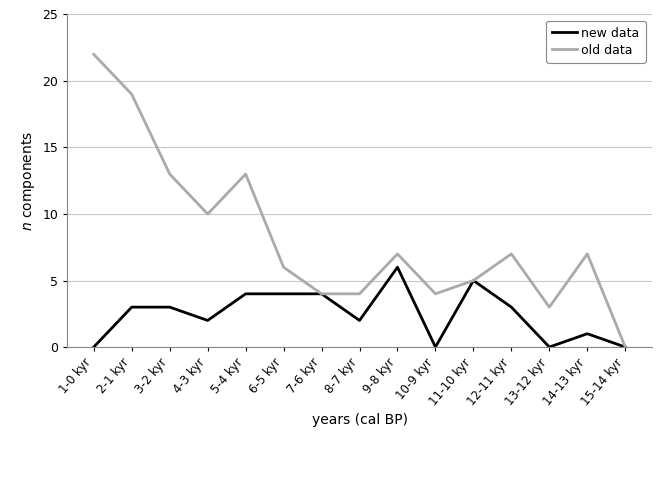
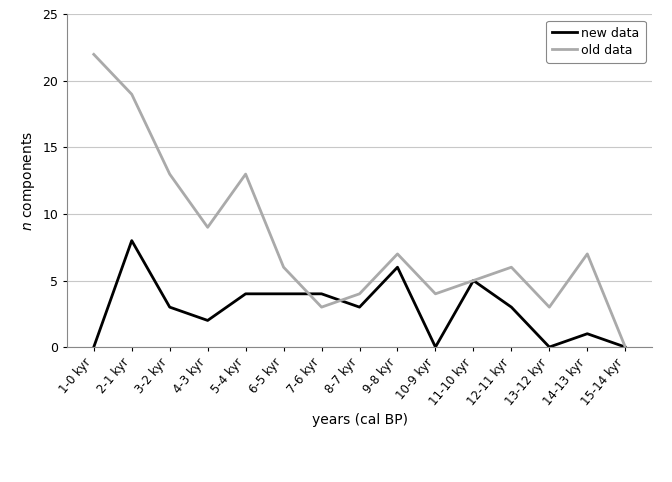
new data/2-1 kyr: 3 -> 8
old data/4-3 kyr: 10 -> 9
old data/7-6 kyr: 4 -> 3
new data/8-7 kyr: 2 -> 3
old data/12-11 kyr: 7 -> 6
